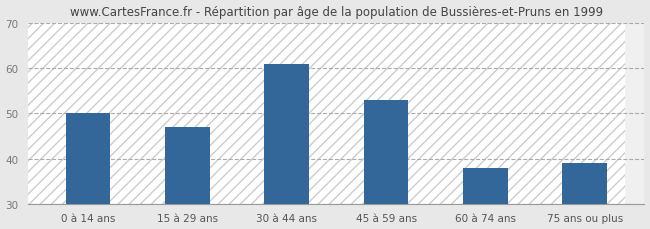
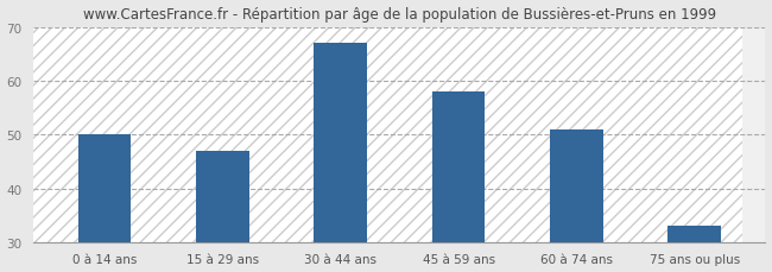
30 à 44 ans: 61 -> 67
45 à 59 ans: 53 -> 58
60 à 74 ans: 38 -> 51
75 ans ou plus: 39 -> 33
